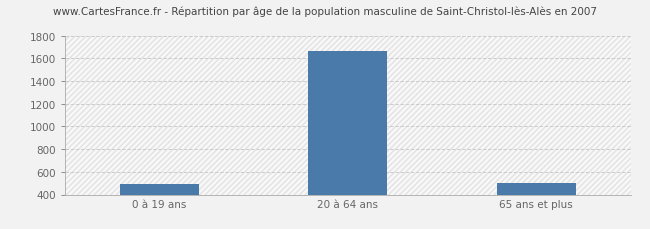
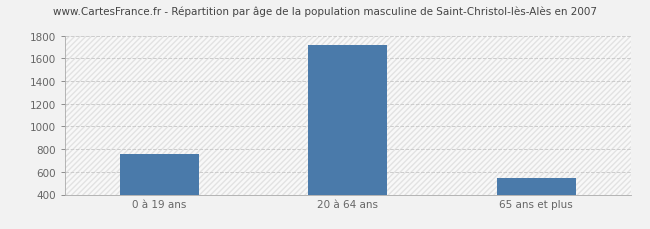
0 à 19 ans: 490 -> 760
20 à 64 ans: 1670 -> 1720
65 ans et plus: 500 -> 540
